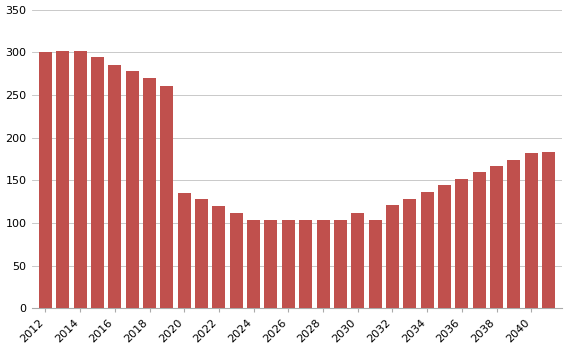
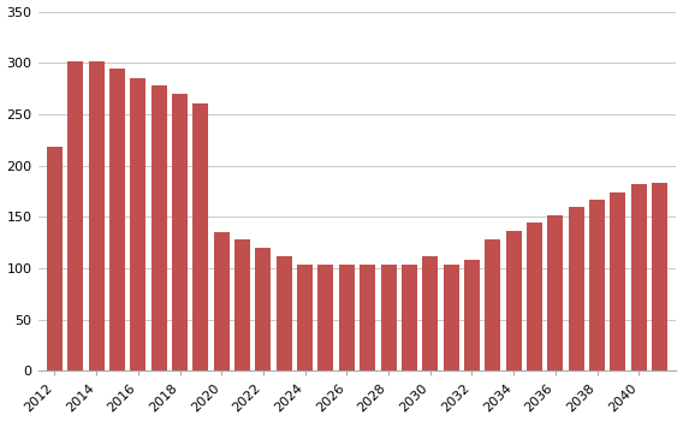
2012: 300 -> 218
2032: 121 -> 108
